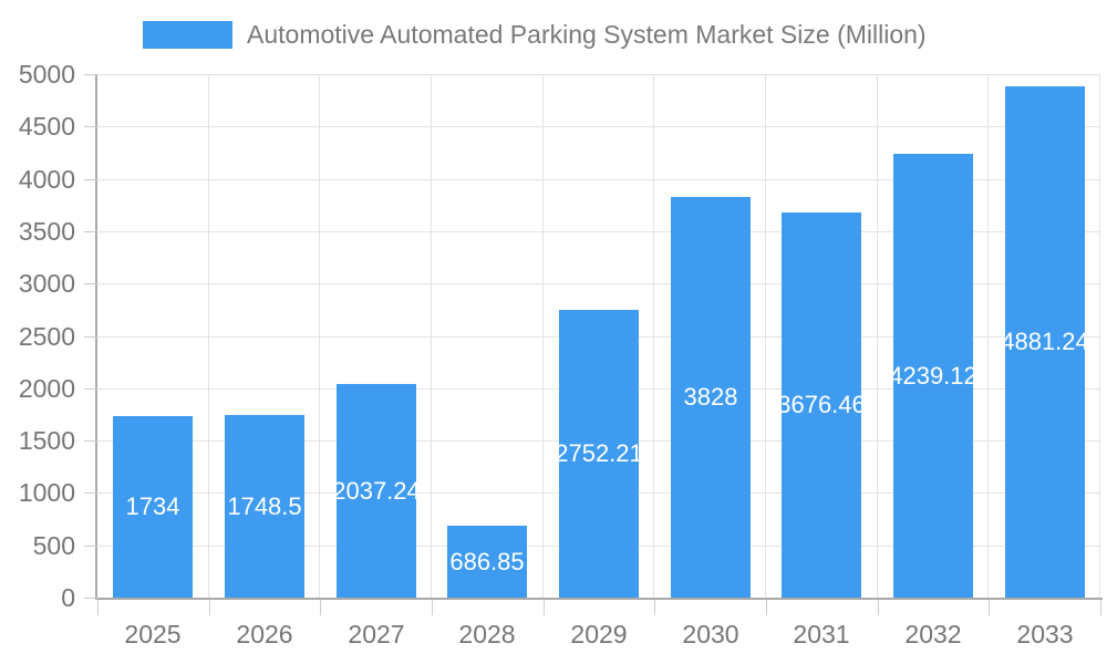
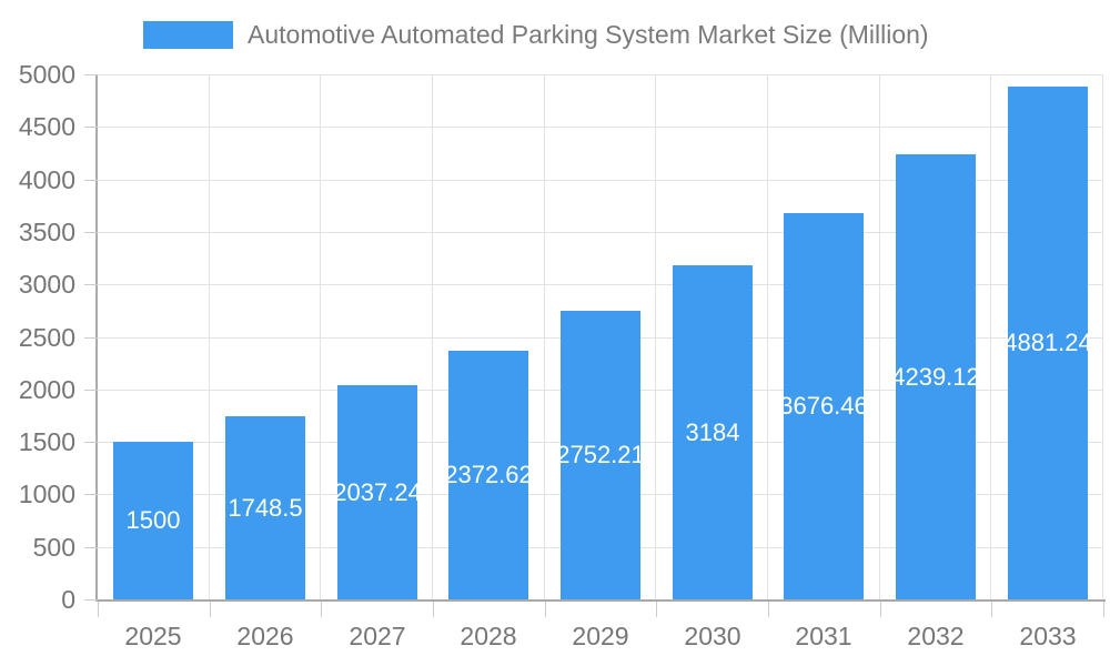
2025: 1734 -> 1500
2028: 686.85 -> 2372.62
2030: 3828 -> 3184
